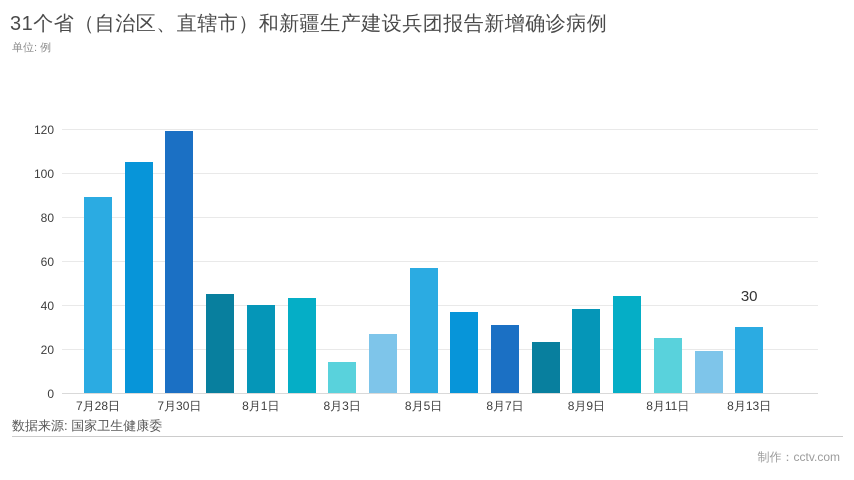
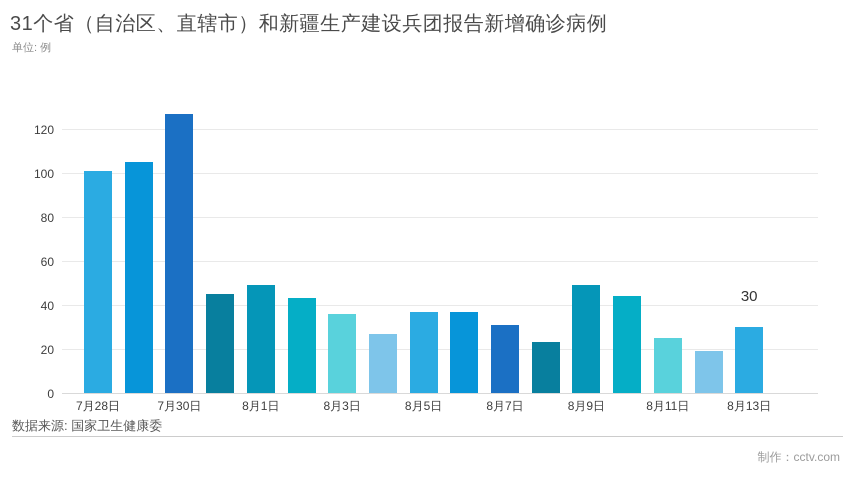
7月28日: 89 -> 101
7月30日: 119 -> 127
8月1日: 40 -> 49
8月3日: 14 -> 36
8月5日: 57 -> 37
8月9日: 38 -> 49
